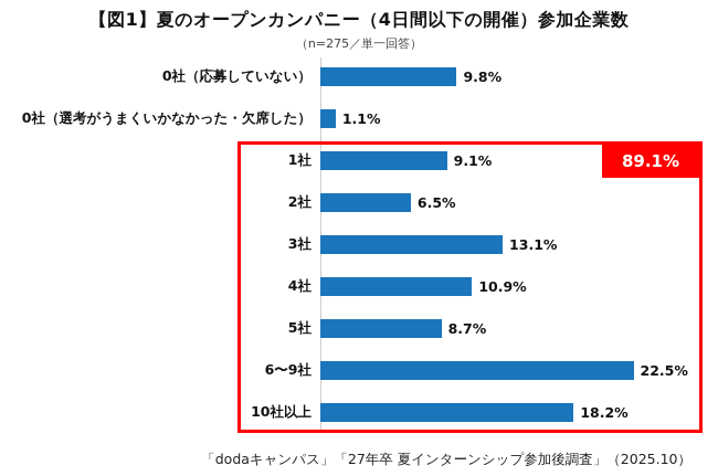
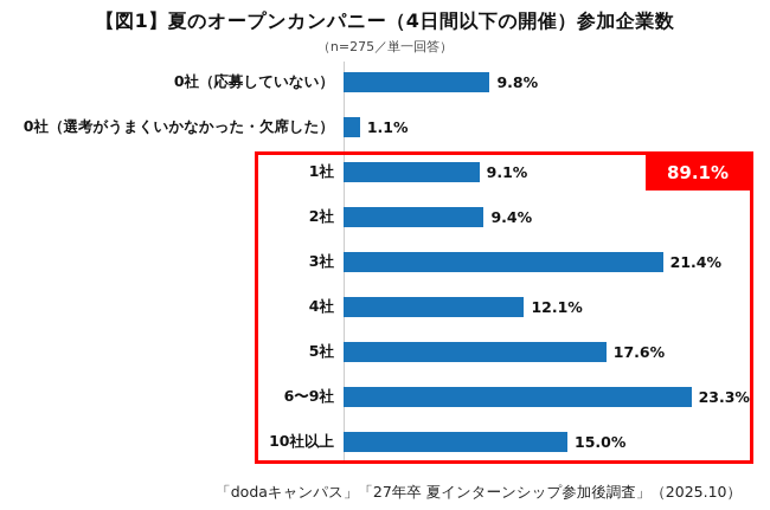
2社: 6.5% -> 9.4%
3社: 13.1% -> 21.4%
4社: 10.9% -> 12.1%
5社: 8.7% -> 17.6%
6〜9社: 22.5% -> 23.3%
10社以上: 18.2% -> 15.0%
